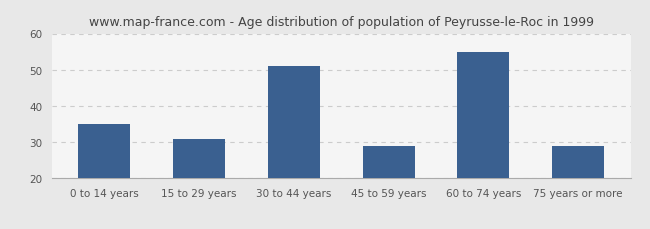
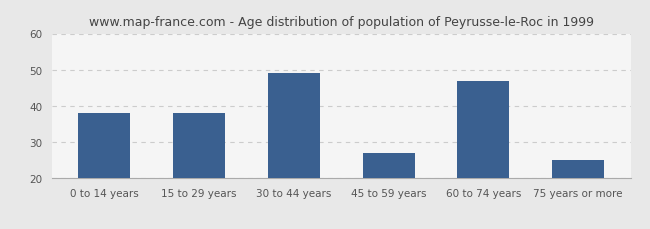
0 to 14 years: 35 -> 38
15 to 29 years: 31 -> 38
30 to 44 years: 51 -> 49
45 to 59 years: 29 -> 27
60 to 74 years: 55 -> 47
75 years or more: 29 -> 25
